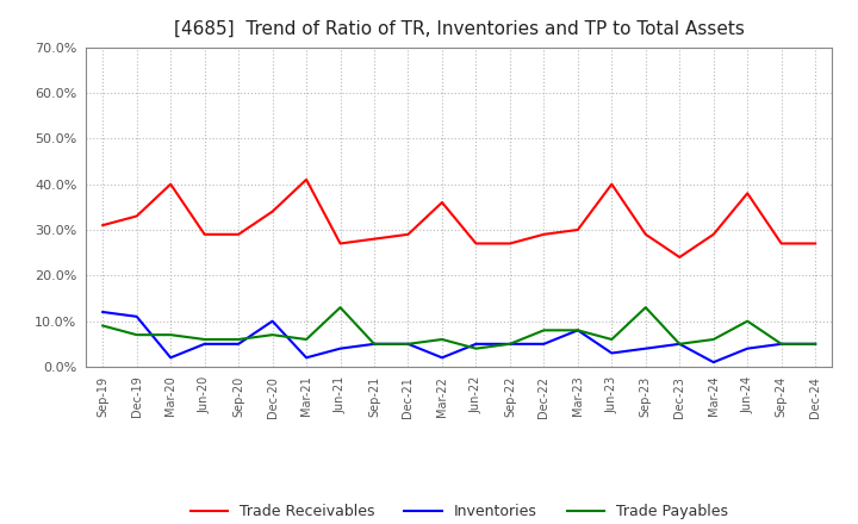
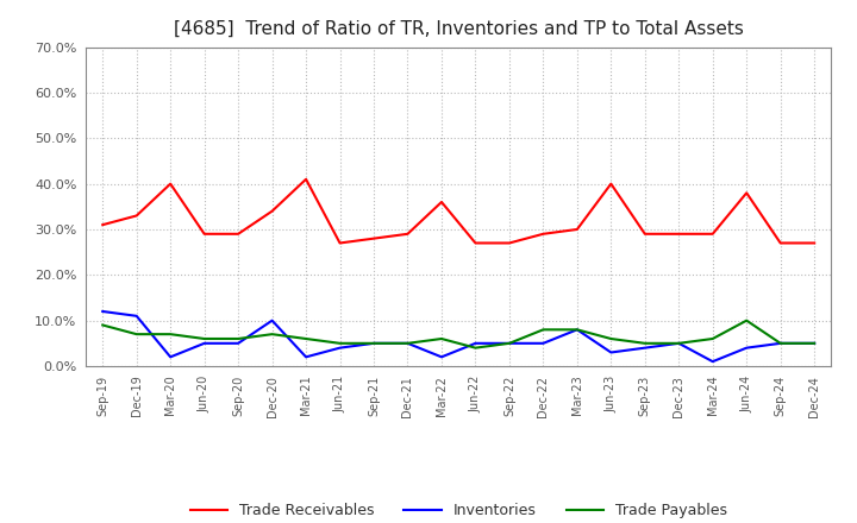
Trade Payables/Jun-21: 13% -> 5%
Trade Payables/Sep-23: 13% -> 5%
Trade Receivables/Dec-23: 24% -> 29%
